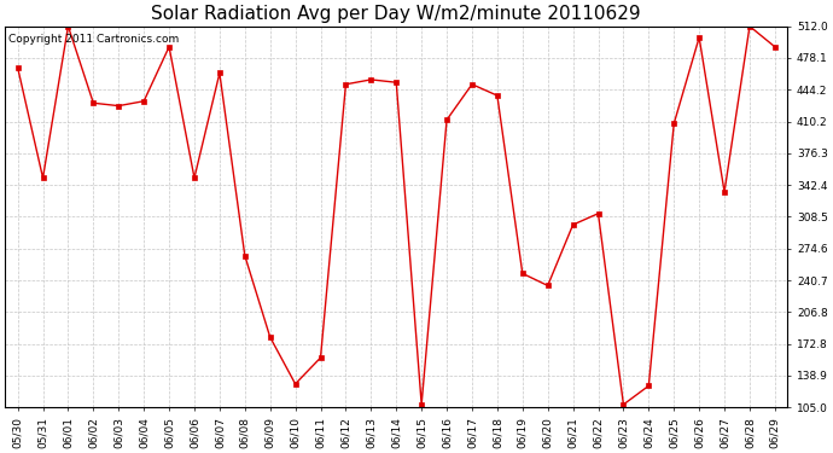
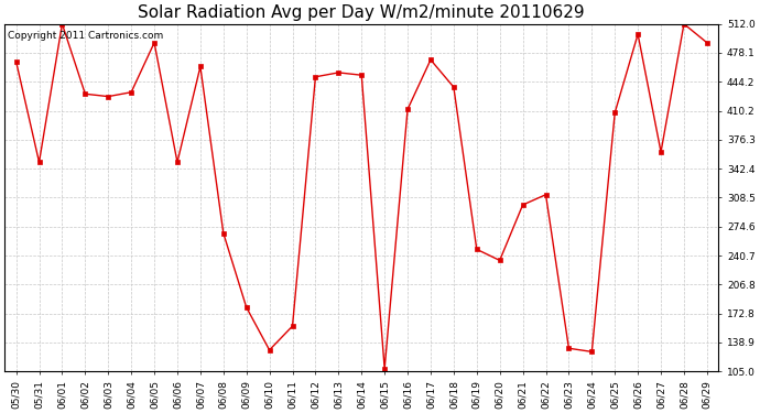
06/17: 450 -> 470
06/23: 108 -> 132
06/27: 335 -> 362
